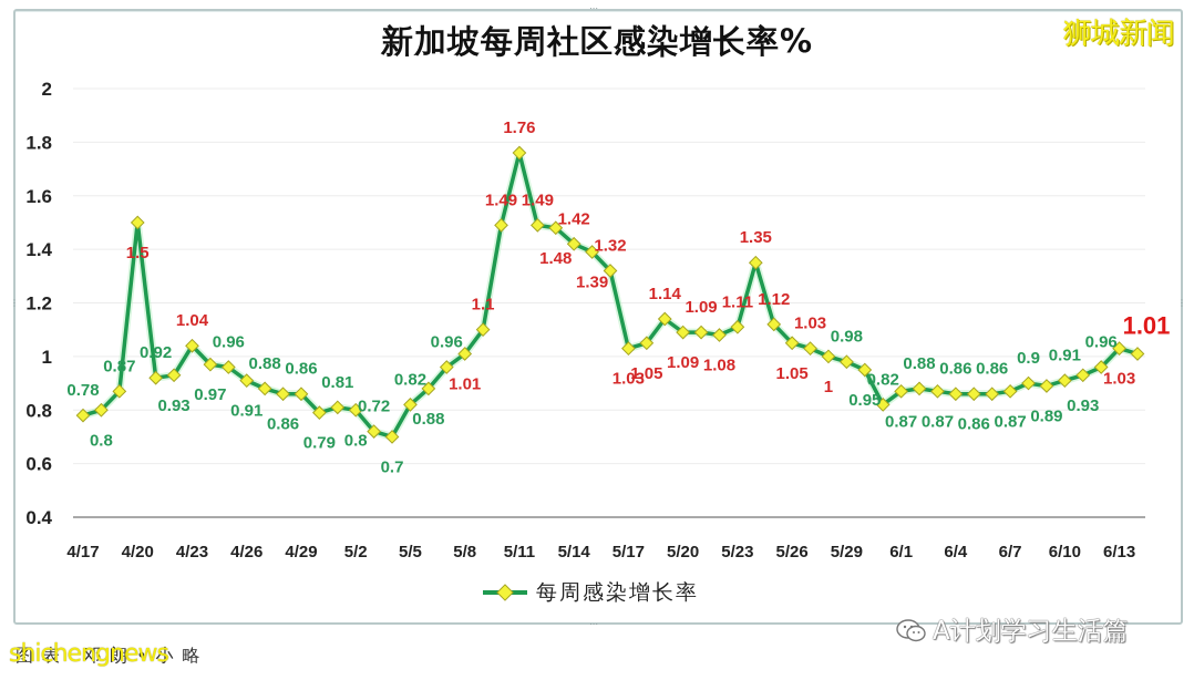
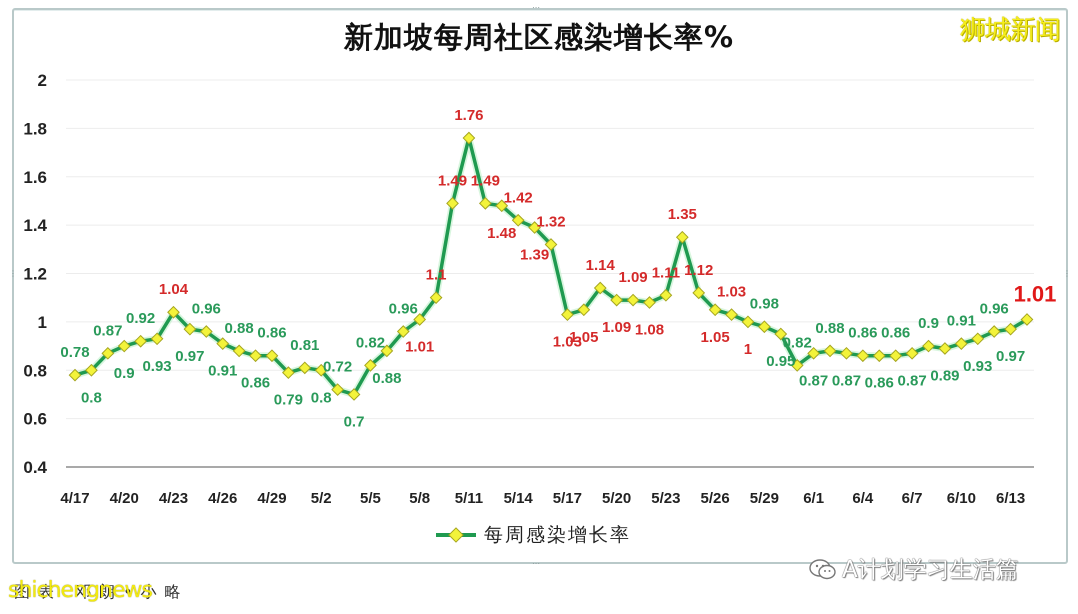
4/20: 1.5 -> 0.9
6/13: 1.03 -> 0.97
